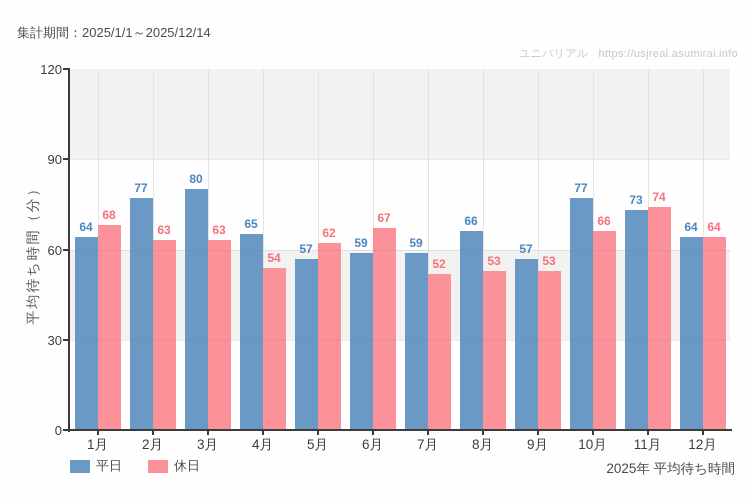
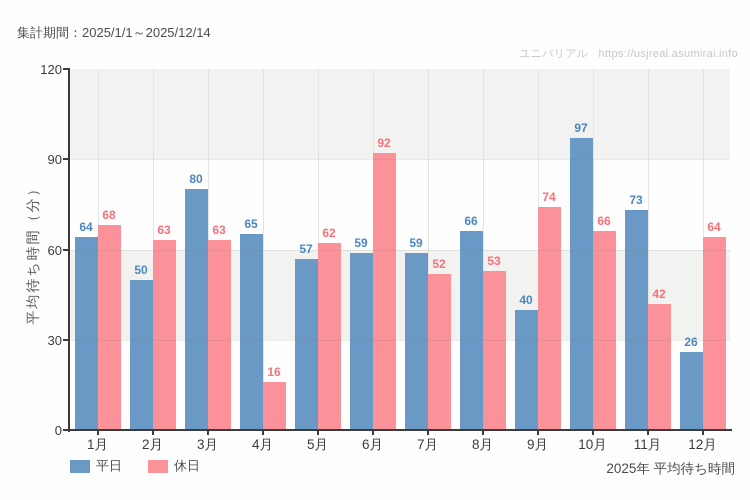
平日/2月: 77 -> 50
休日/4月: 54 -> 16
休日/6月: 67 -> 92
平日/9月: 57 -> 40
休日/9月: 53 -> 74
平日/10月: 77 -> 97
休日/11月: 74 -> 42
平日/12月: 64 -> 26
